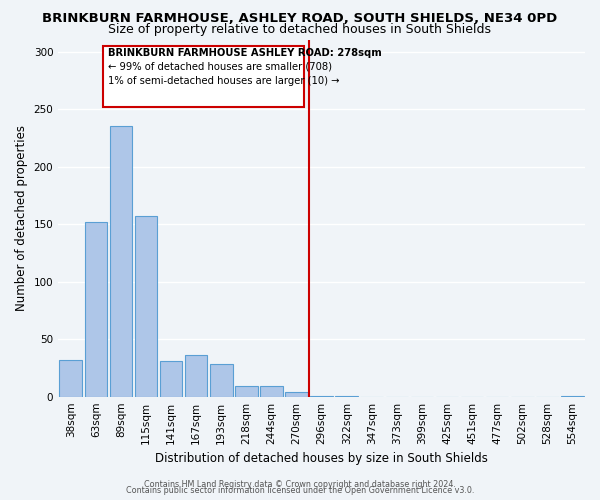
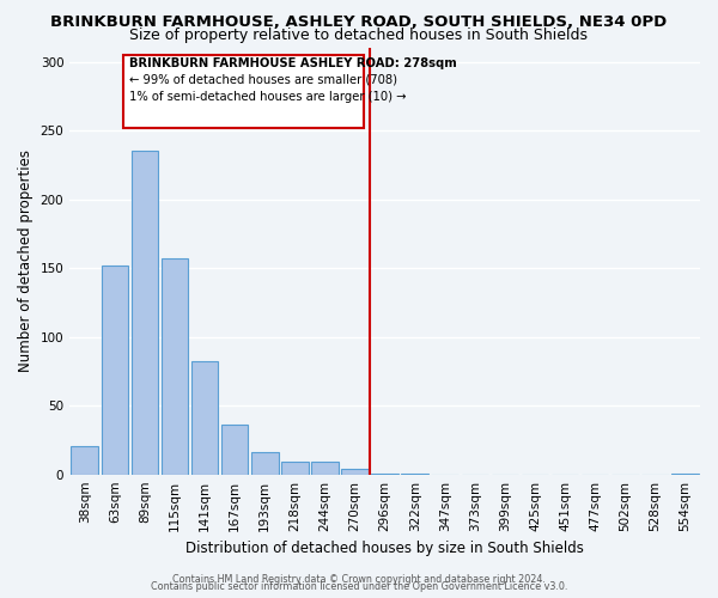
38sqm: 32 -> 21
141sqm: 31 -> 82
193sqm: 28 -> 16
